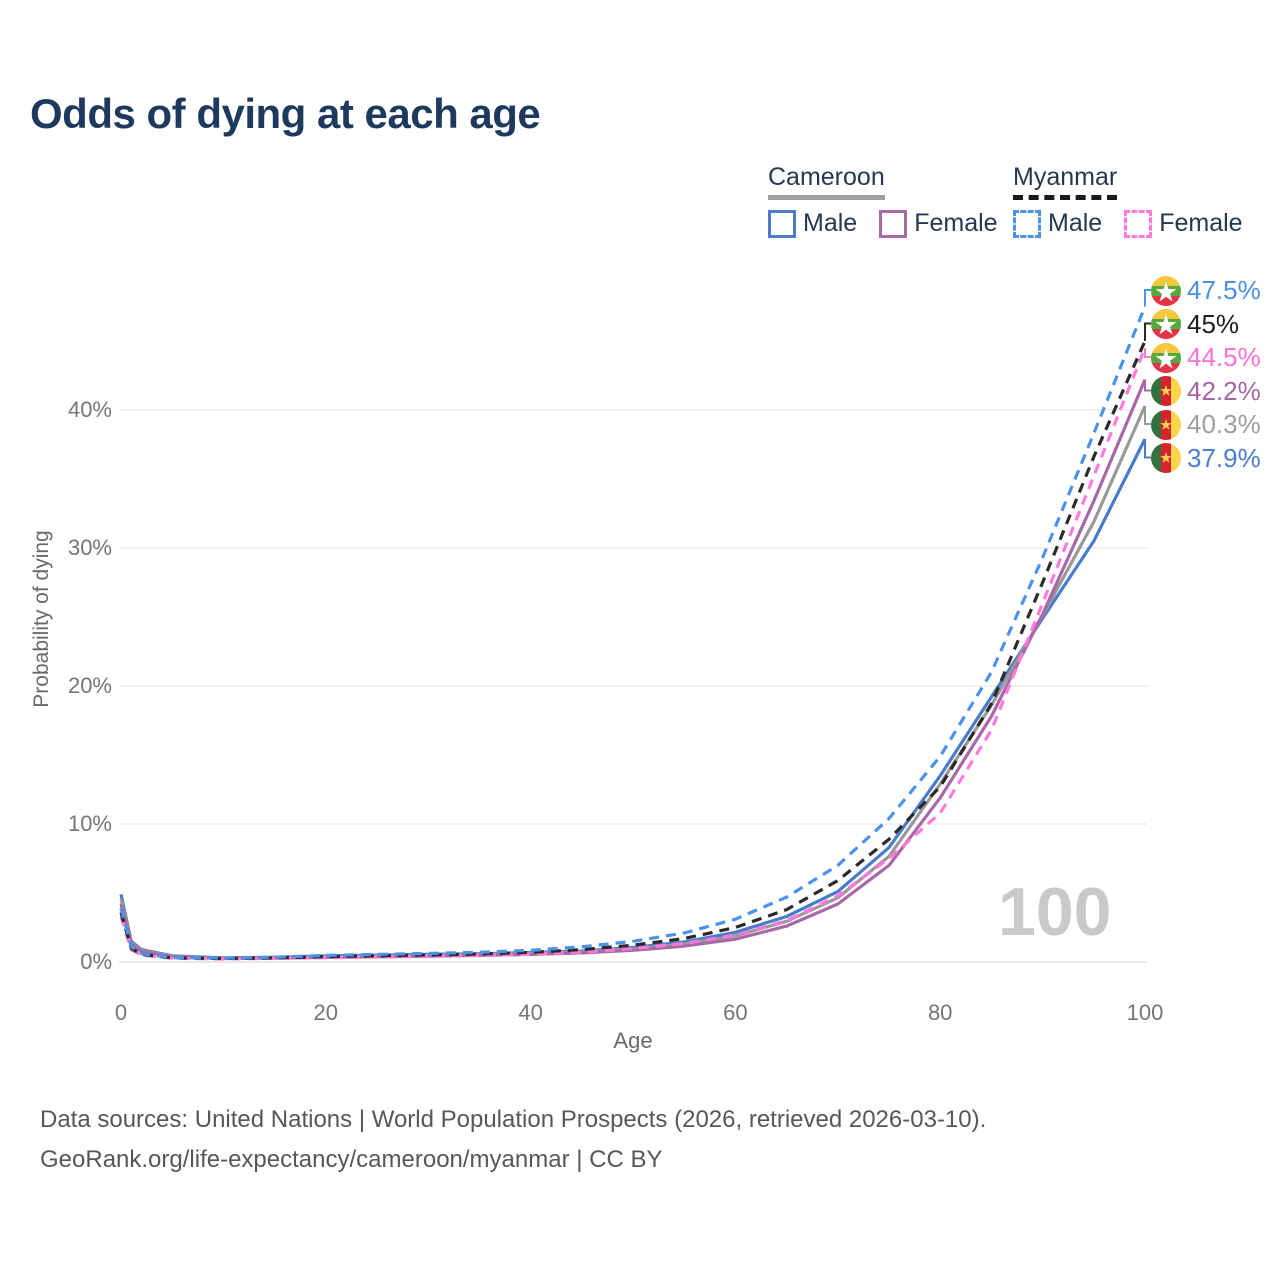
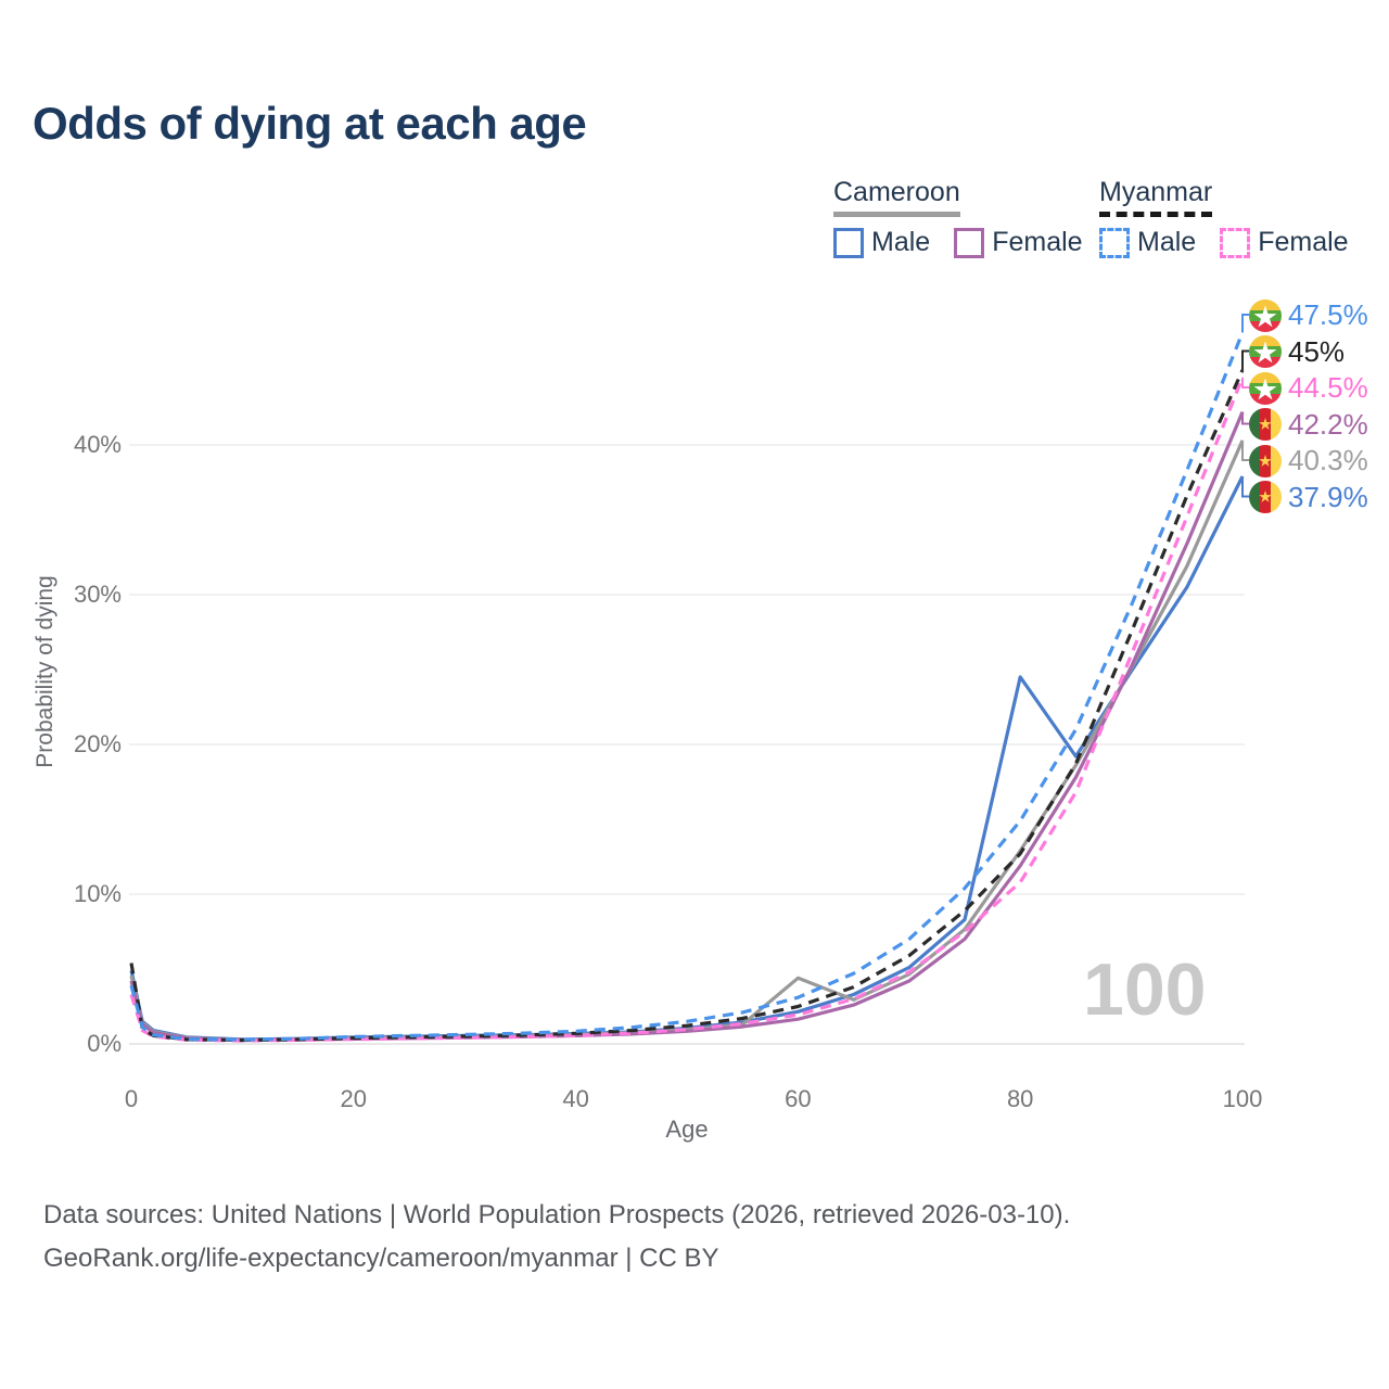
Myanmar/0: 3.6% -> 5.4%
Cameroon/60: 1.9% -> 4.4%
Cameroon Male/80: 13.5% -> 24.5%
